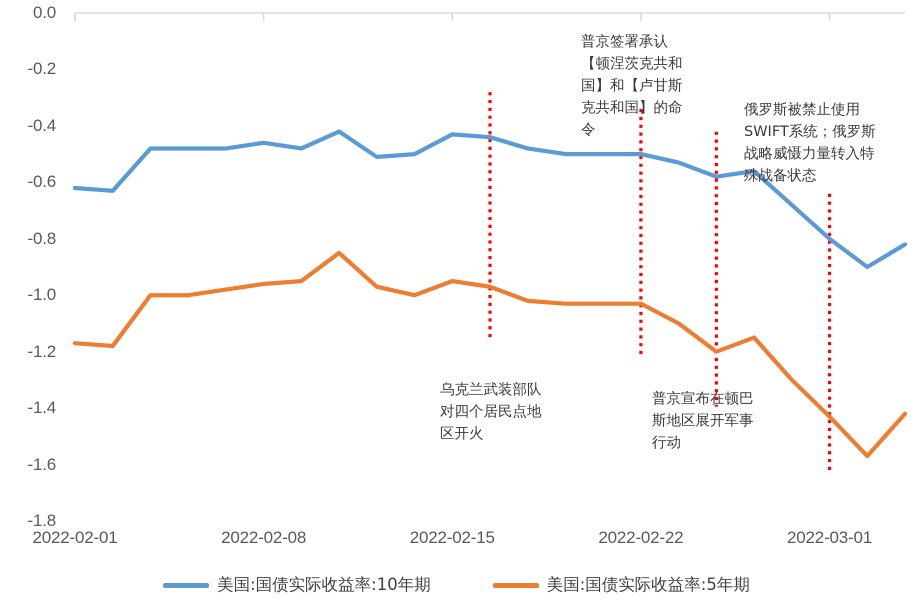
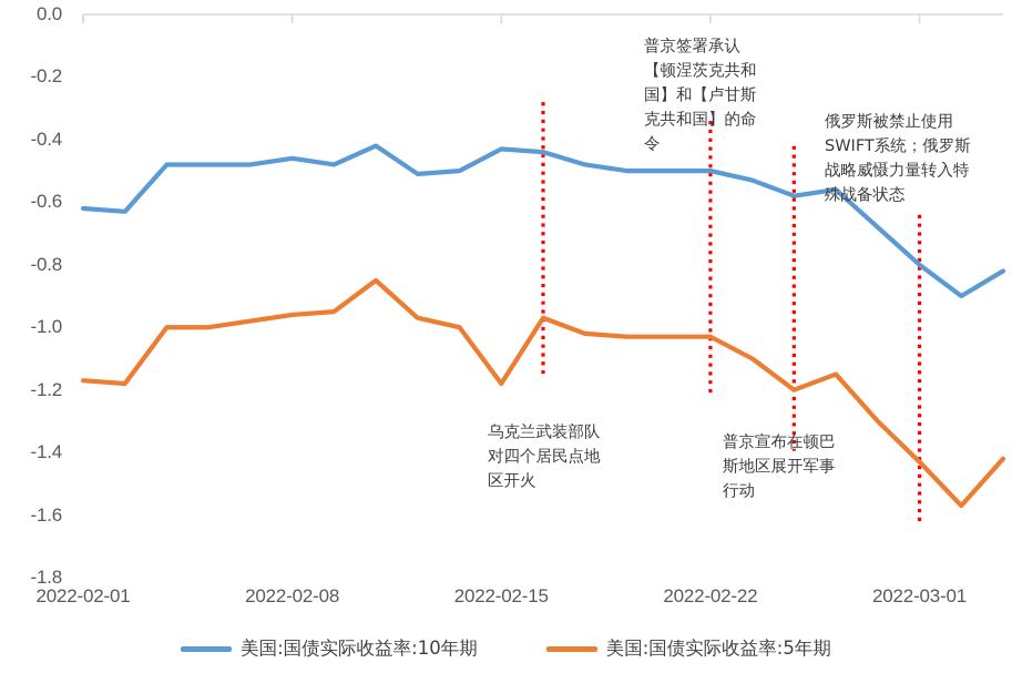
美国:国债实际收益率:5年期/2022-02-15: -0.95 -> -1.18
